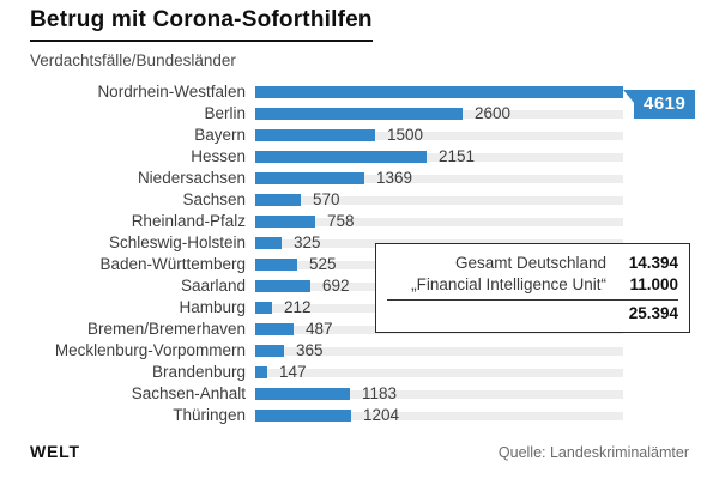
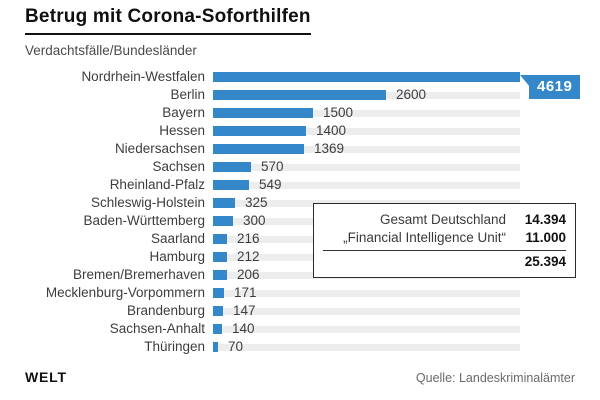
Hessen: 2151 -> 1400
Rheinland-Pfalz: 758 -> 549
Baden-Württemberg: 525 -> 300
Saarland: 692 -> 216
Bremen/Bremerhaven: 487 -> 206
Mecklenburg-Vorpommern: 365 -> 171
Sachsen-Anhalt: 1183 -> 140
Thüringen: 1204 -> 70
